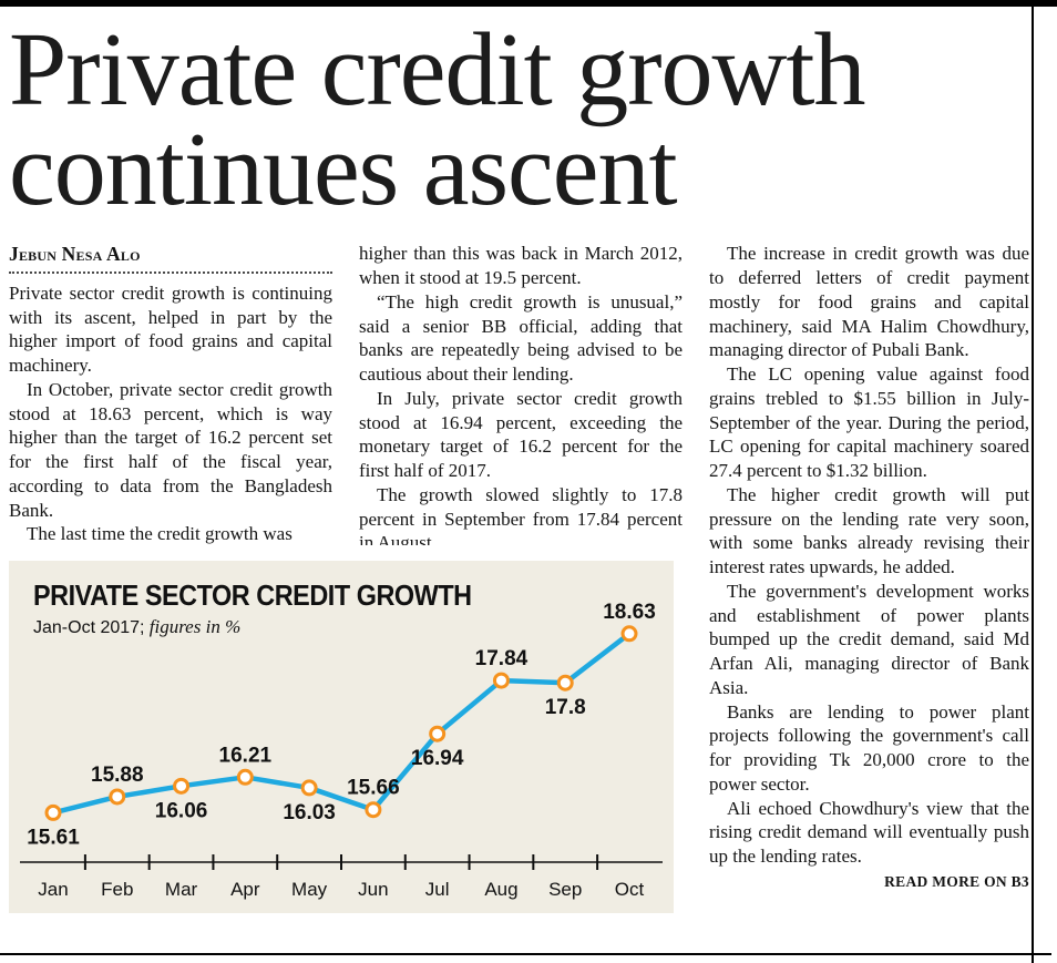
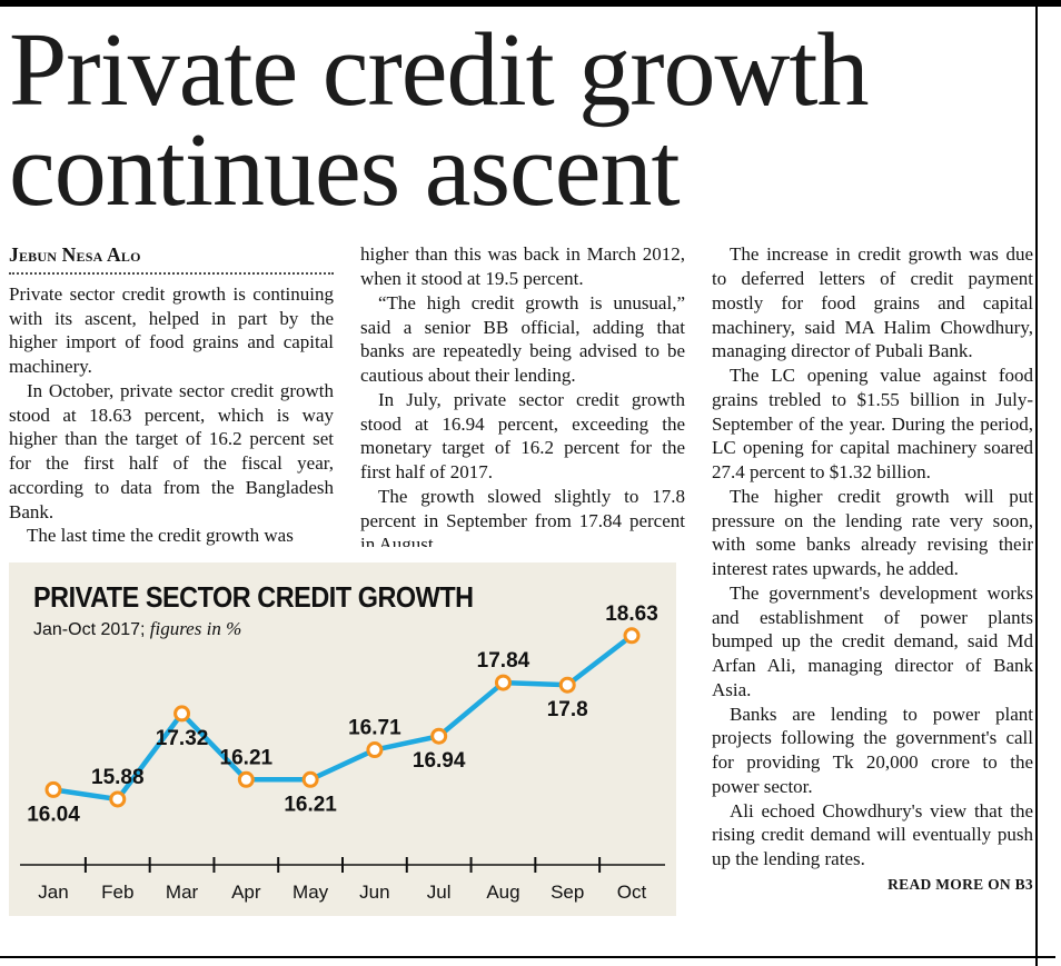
Jan: 15.61 -> 16.04
Mar: 16.06 -> 17.32
May: 16.03 -> 16.21
Jun: 15.66 -> 16.71
